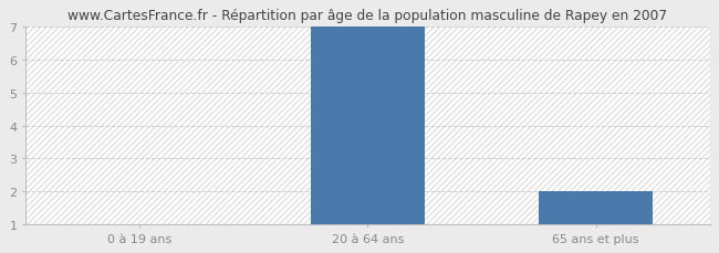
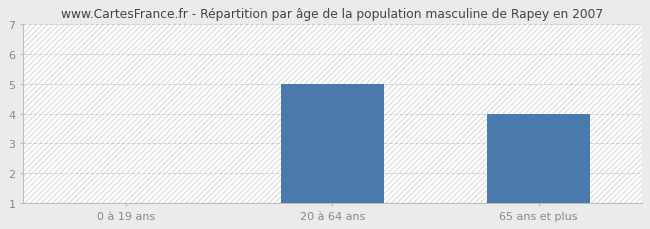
20 à 64 ans: 7 -> 5
65 ans et plus: 2 -> 4
